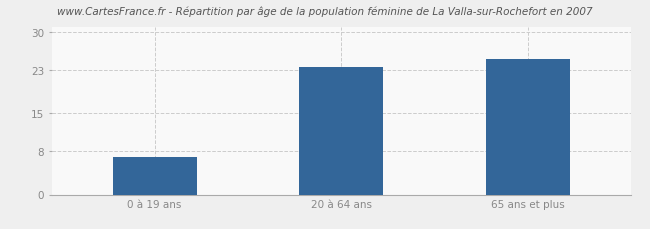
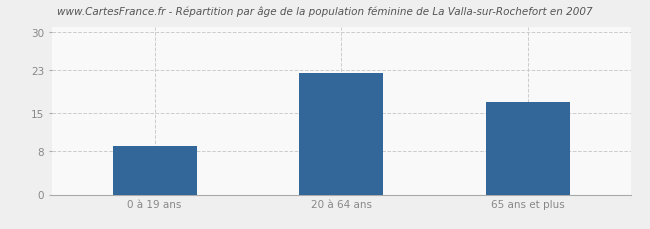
0 à 19 ans: 7.0 -> 9.0
20 à 64 ans: 23.5 -> 22.4
65 ans et plus: 25.0 -> 17.0
